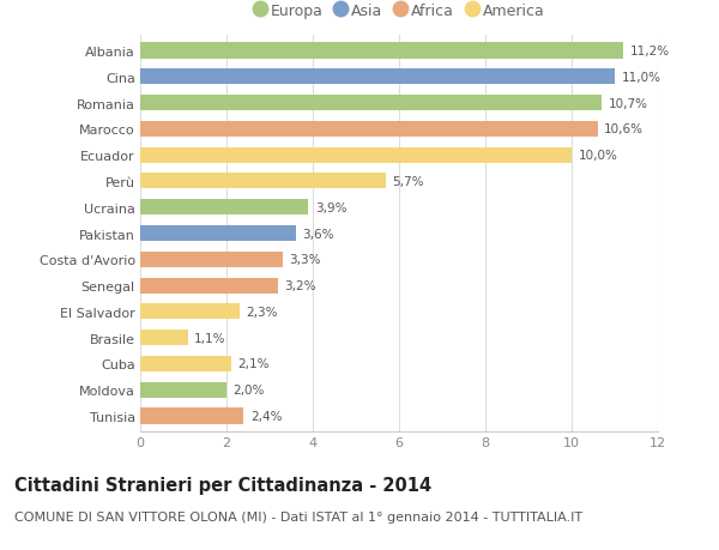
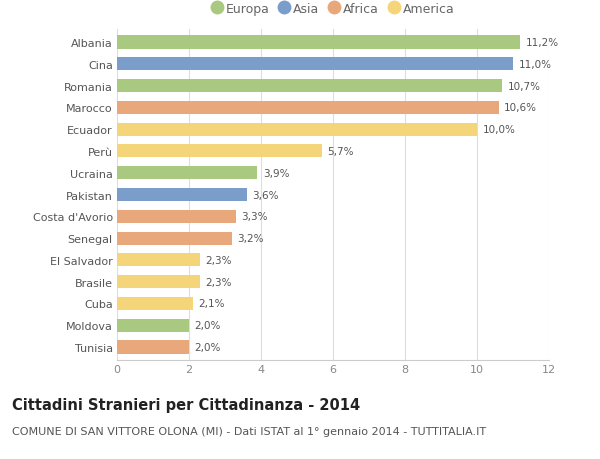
Brasile: 1,1% -> 2,3%
Tunisia: 2,4% -> 2,0%
